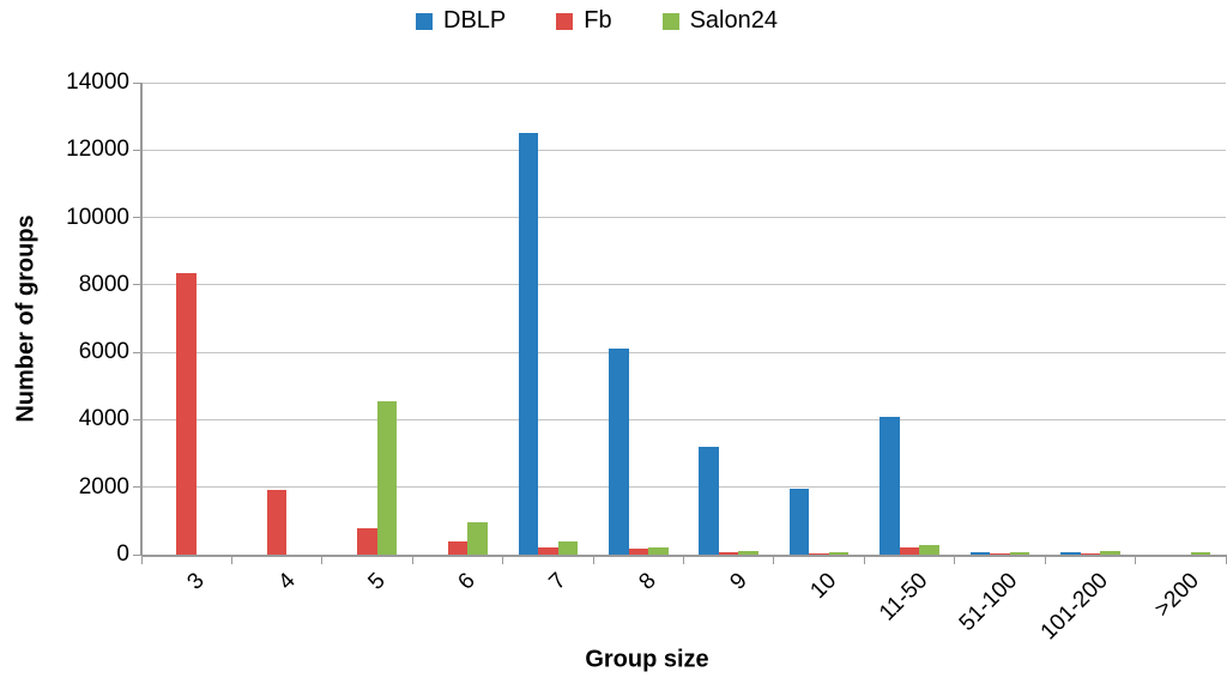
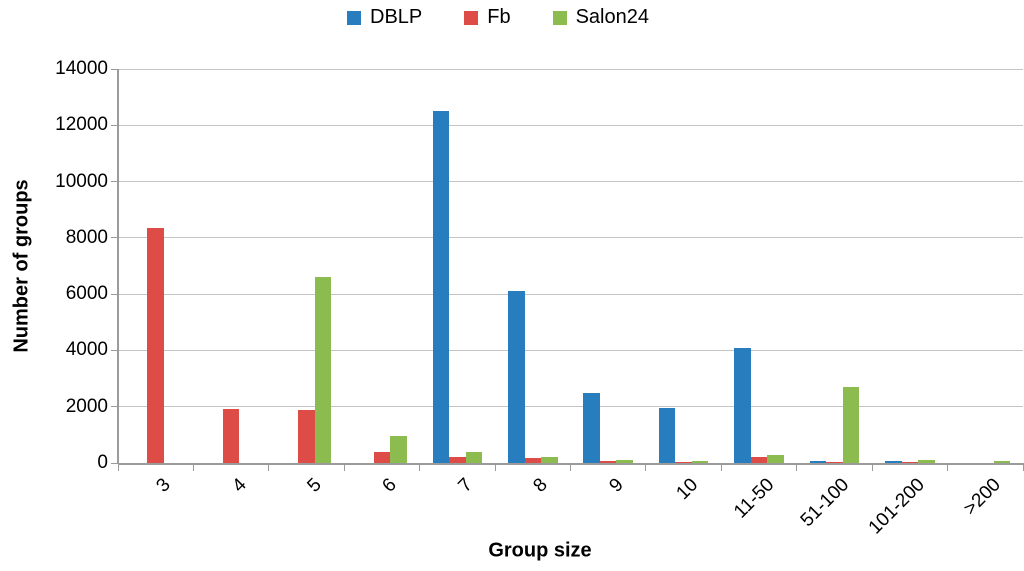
Fb/5: 800 -> 1900
Salon24/5: 4600 -> 6600
DBLP/9: 3200 -> 2500
Salon24/51-100: 100 -> 2700
